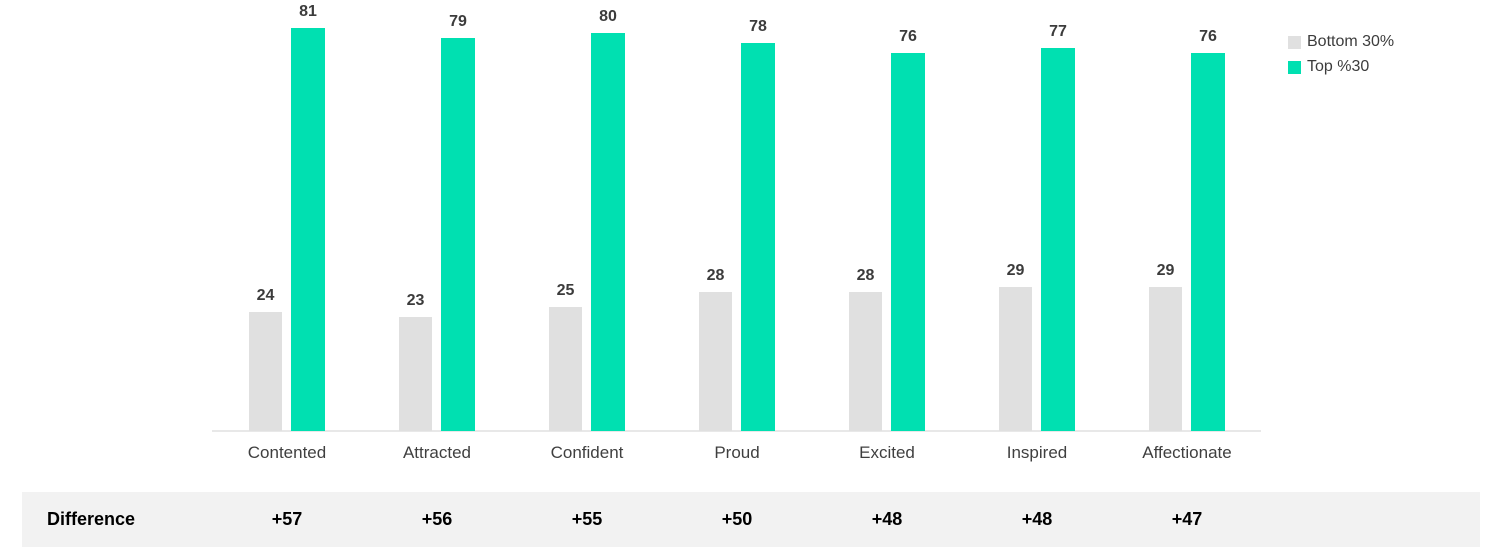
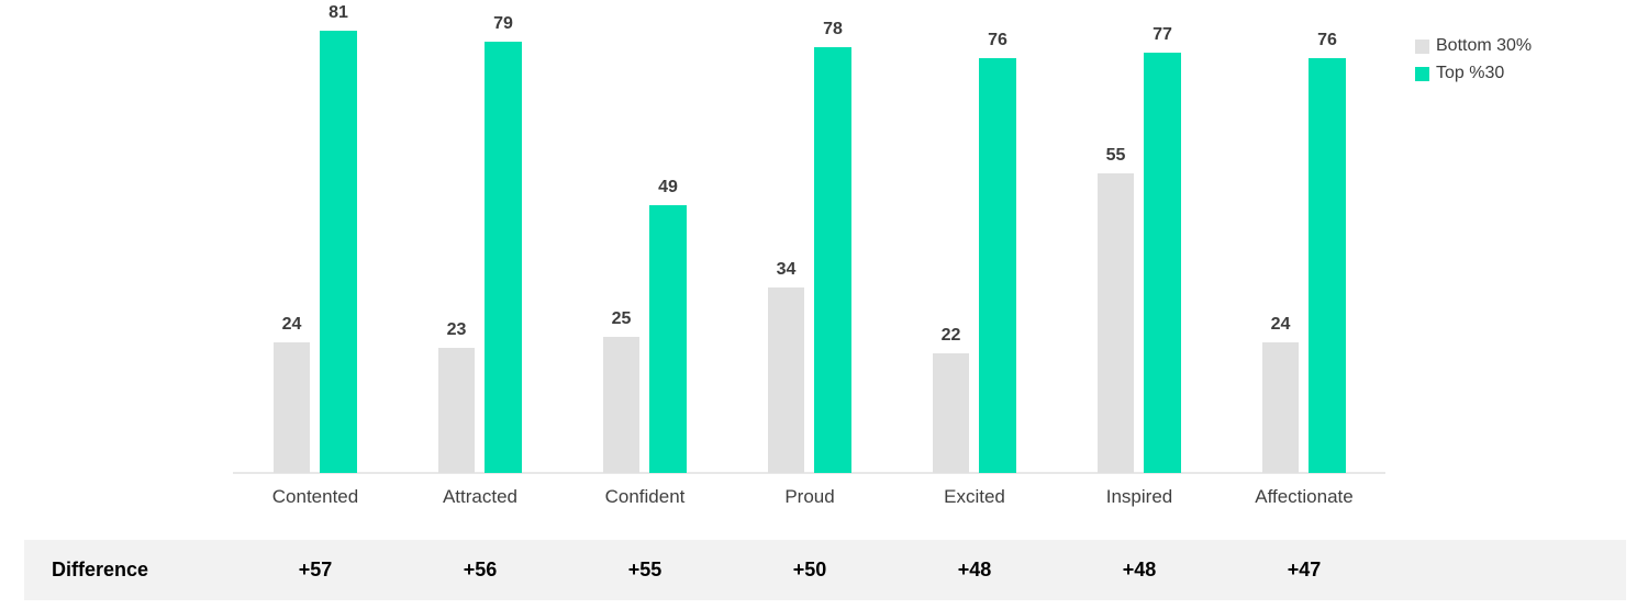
Top %30/Confident: 80 -> 49
Bottom 30%/Proud: 28 -> 34
Bottom 30%/Excited: 28 -> 22
Bottom 30%/Inspired: 29 -> 55
Bottom 30%/Affectionate: 29 -> 24
